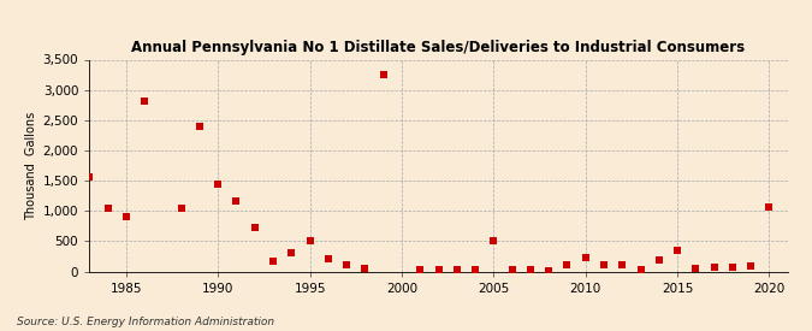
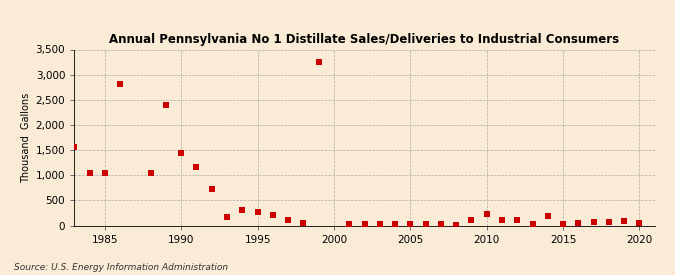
1985: 900 -> 1,040
1995: 500 -> 260
2005: 500 -> 20
2015: 340 -> 20
2020: 1,060 -> 60
